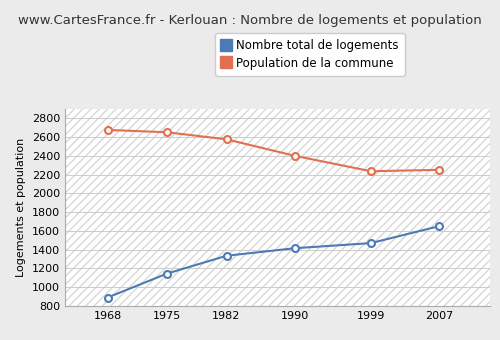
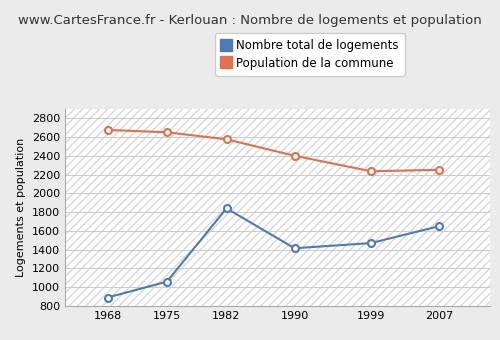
Nombre total de logements/1975: 1140 -> 1060
Nombre total de logements/1982: 1340 -> 1840
